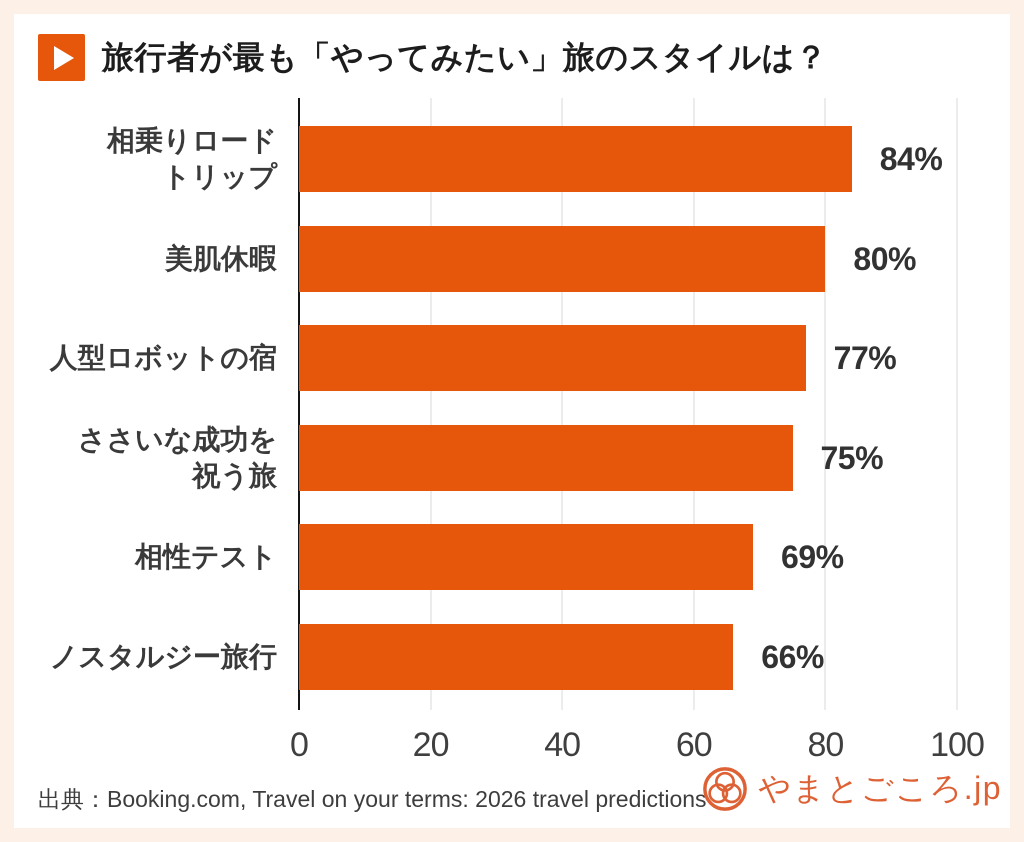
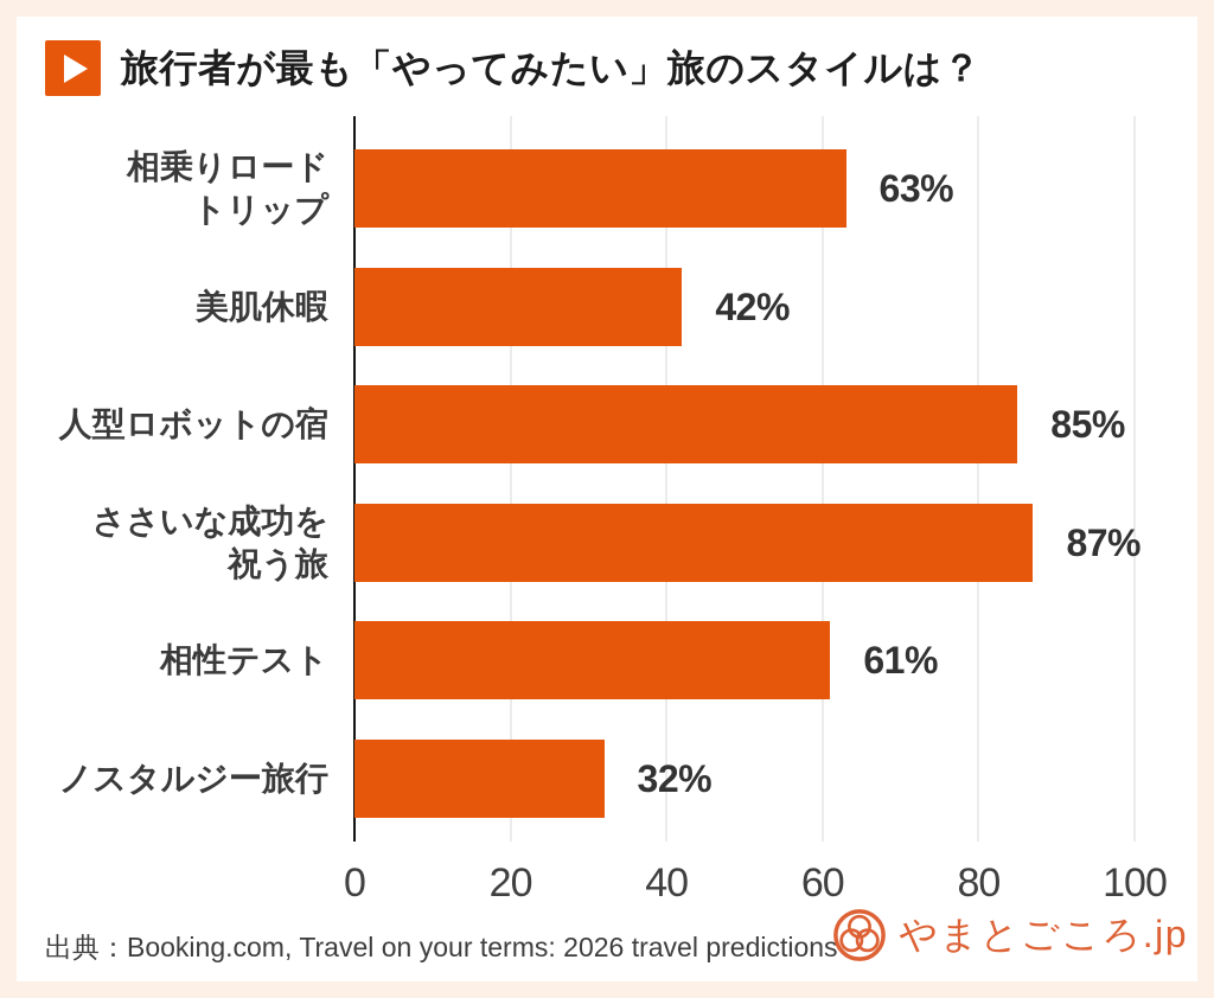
相乗りロードトリップ: 84% -> 63%
美肌休暇: 80% -> 42%
人型ロボットの宿: 77% -> 85%
ささいな成功を祝う旅: 75% -> 87%
相性テスト: 69% -> 61%
ノスタルジー旅行: 66% -> 32%
